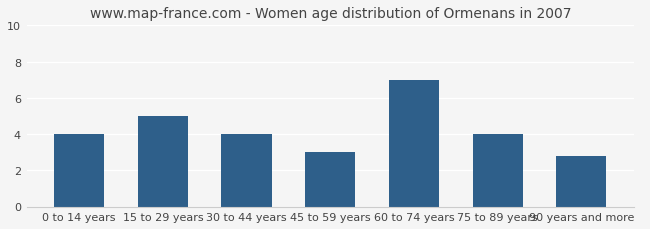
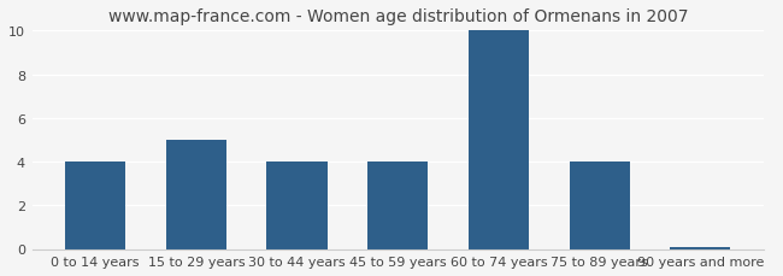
45 to 59 years: 3.0 -> 4.0
60 to 74 years: 7.0 -> 10.0
90 years and more: 2.8 -> 0.1
